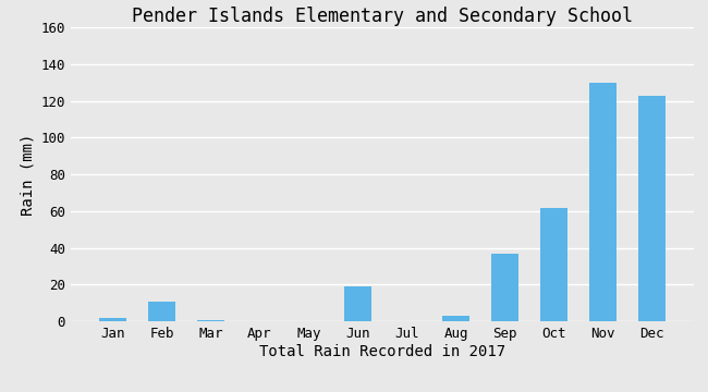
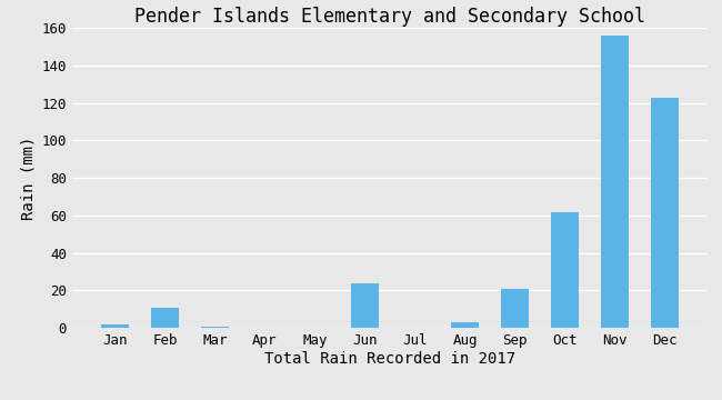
Jun: 19 -> 24
Sep: 37 -> 21
Nov: 130 -> 156
